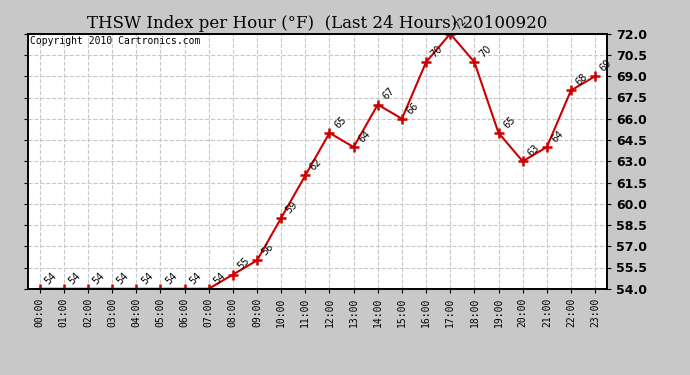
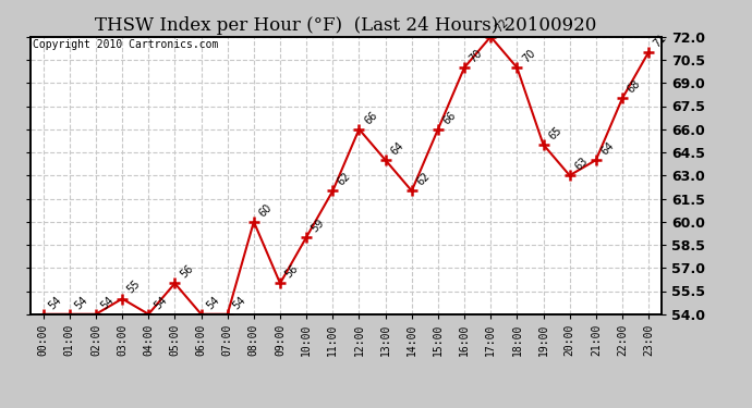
03:00: 54 -> 55
05:00: 54 -> 56
08:00: 55 -> 60
12:00: 65 -> 66
14:00: 67 -> 62
23:00: 69 -> 71
